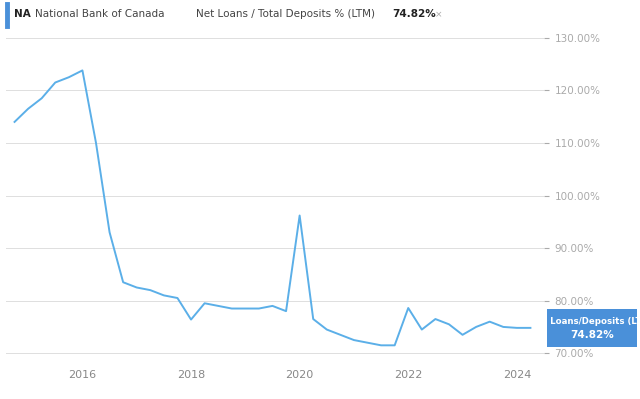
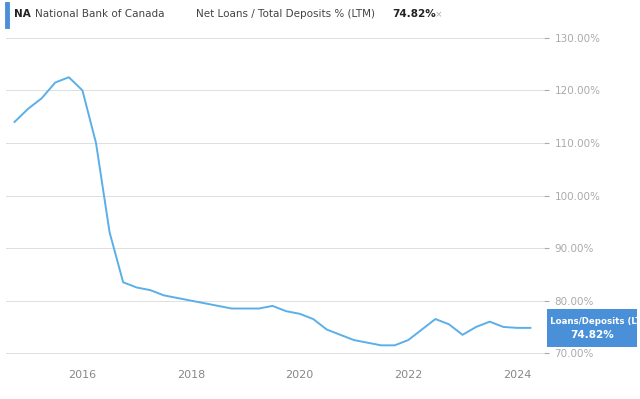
2016: 123.8% -> 120.0%
2018: 76.4% -> 80.0%
2020: 96.2% -> 77.5%
2022: 78.6% -> 72.5%
